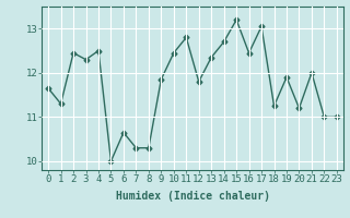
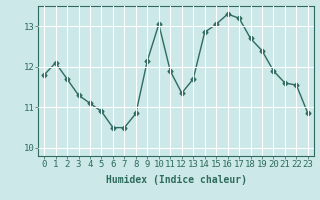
0: 11.65 -> 11.80
1: 11.30 -> 12.10
2: 12.45 -> 11.70
3: 12.30 -> 11.30
4: 12.50 -> 11.10
5: 10.00 -> 10.90
6: 10.65 -> 10.50
7: 10.30 -> 10.50
8: 10.30 -> 10.85
9: 11.85 -> 12.15
10: 12.45 -> 13.05
11: 12.80 -> 11.90
12: 11.80 -> 11.35
13: 12.35 -> 11.70
14: 12.70 -> 12.85
15: 13.20 -> 13.05
16: 12.45 -> 13.30
17: 13.05 -> 13.20
18: 11.25 -> 12.70
19: 11.90 -> 12.40
20: 11.20 -> 11.90
21: 12.00 -> 11.60
22: 11.00 -> 11.55
23: 11.00 -> 10.85
